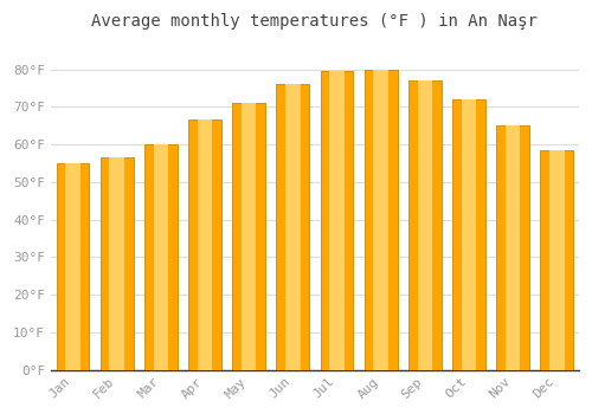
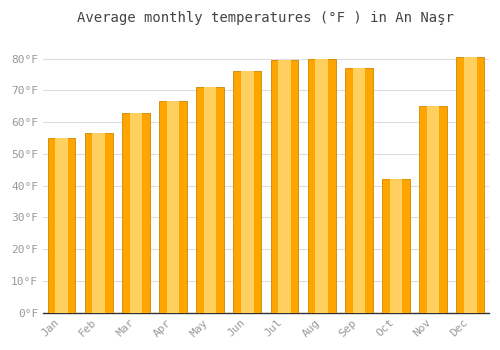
Mar: 60.0°F -> 63.0°F
Oct: 72.0°F -> 42.0°F
Dec: 58.5°F -> 80.5°F
